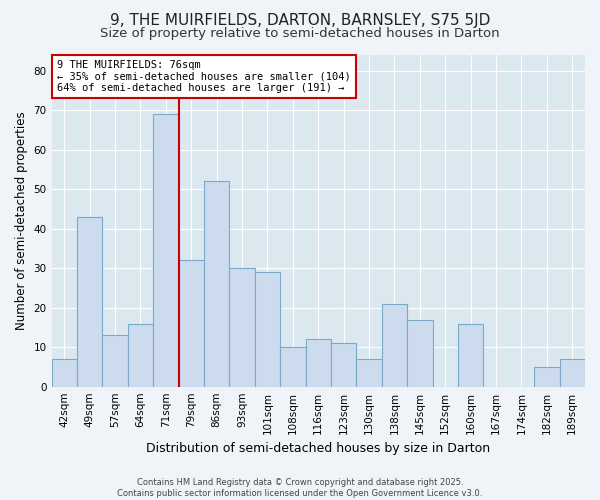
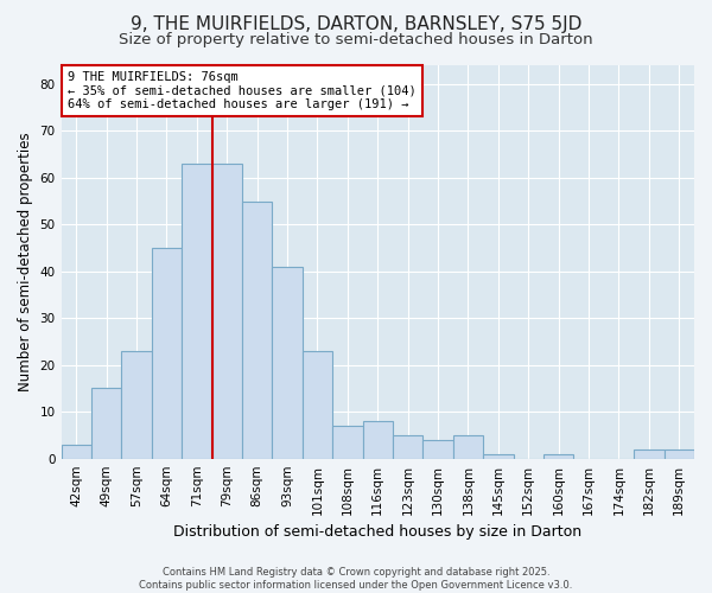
42sqm: 7 -> 3
49sqm: 43 -> 15
57sqm: 13 -> 23
64sqm: 16 -> 45
71sqm: 69 -> 63
79sqm: 32 -> 63
86sqm: 52 -> 55
93sqm: 30 -> 41
101sqm: 29 -> 23
108sqm: 10 -> 7
116sqm: 12 -> 8
123sqm: 11 -> 5
130sqm: 7 -> 4
138sqm: 21 -> 5
145sqm: 17 -> 1
160sqm: 16 -> 1
182sqm: 5 -> 2
189sqm: 7 -> 2
